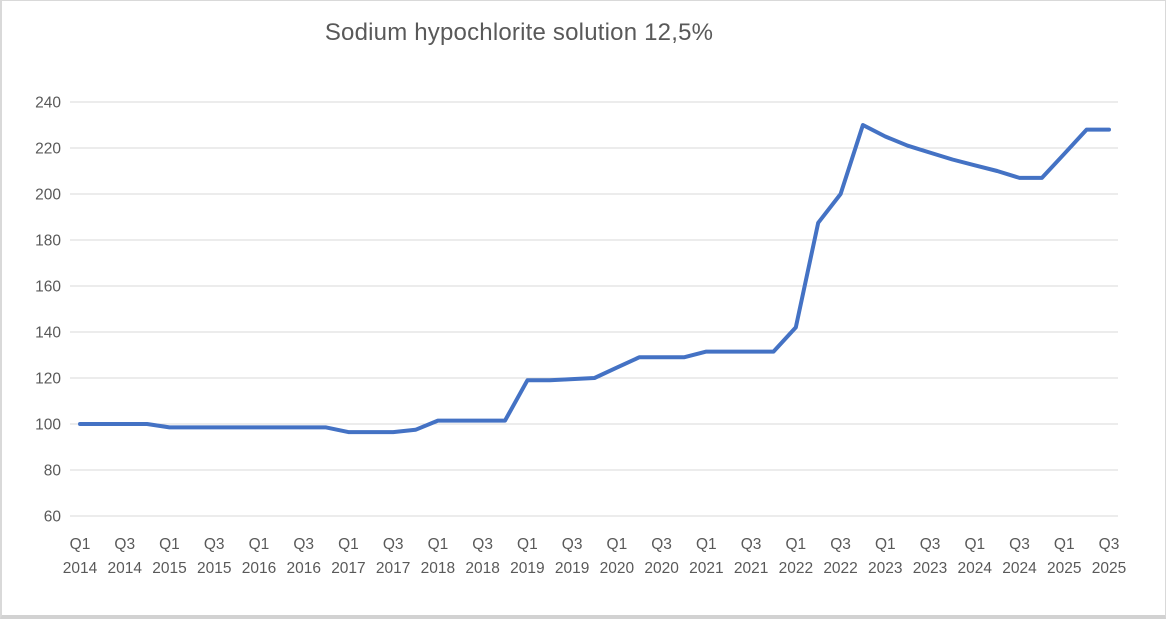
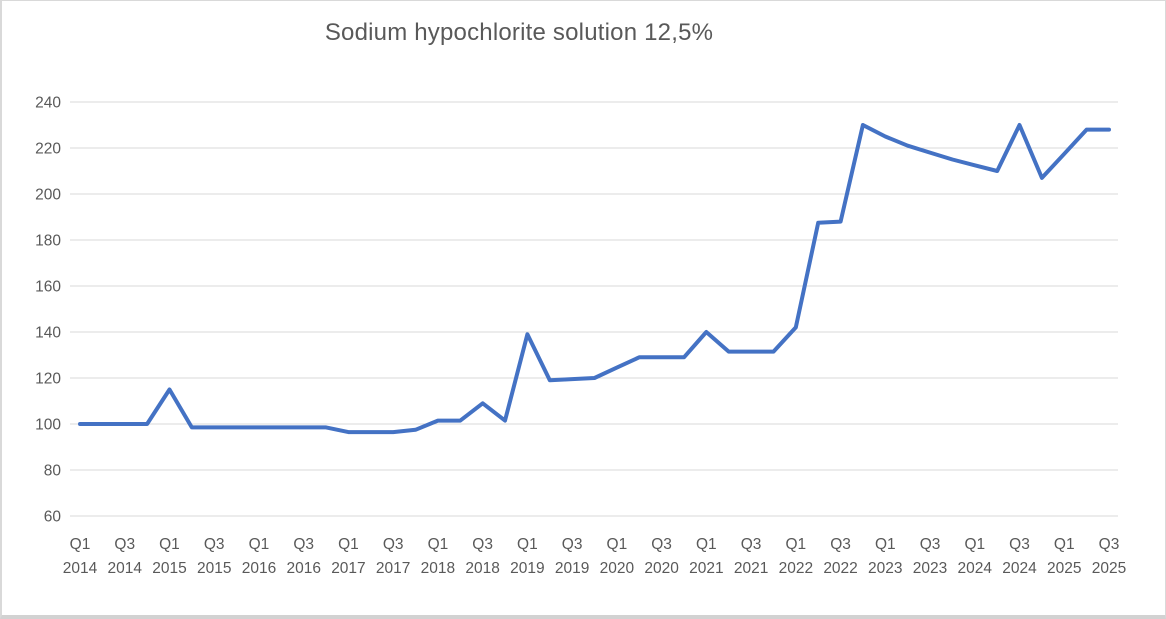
Q1 2015: 98 -> 115
Q3 2018: 102 -> 109
Q1 2019: 119 -> 139
Q1 2021: 132 -> 140
Q3 2022: 200 -> 188
Q3 2024: 207 -> 230
